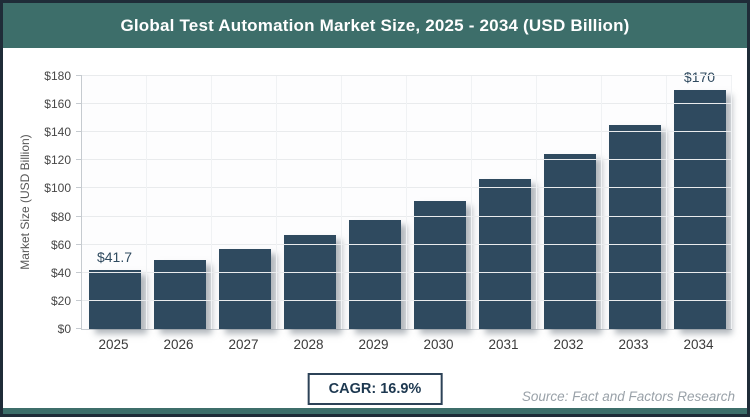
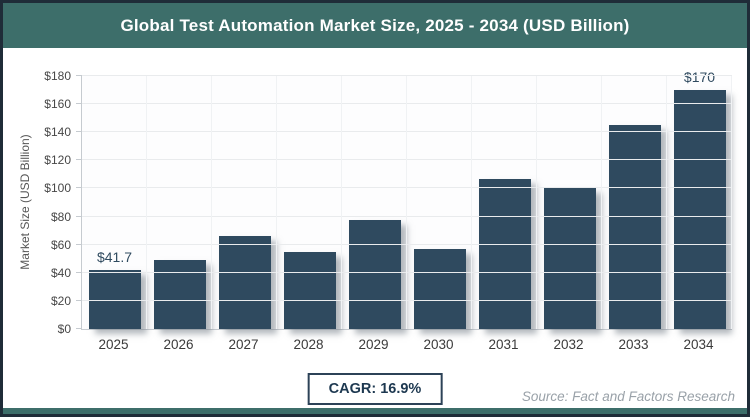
2027: $57 -> $66
2028: $67 -> $55
2030: $91 -> $57
2032: $124 -> $100
